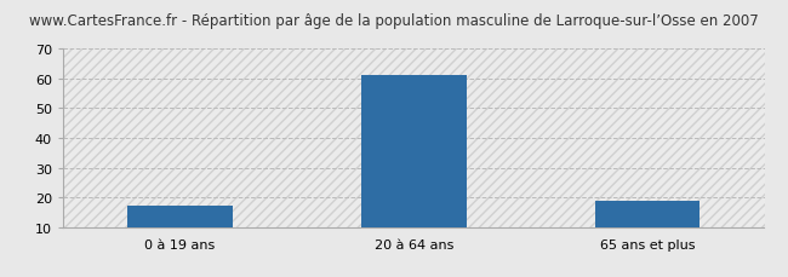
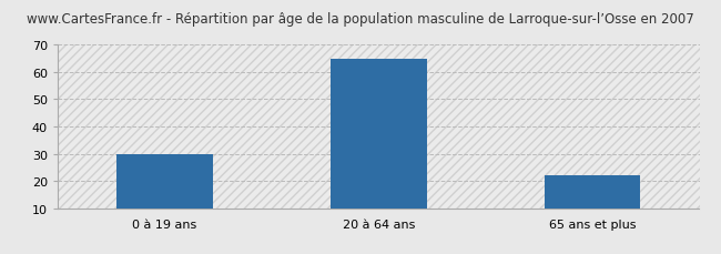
0 à 19 ans: 17 -> 30
20 à 64 ans: 61 -> 65
65 ans et plus: 19 -> 22
